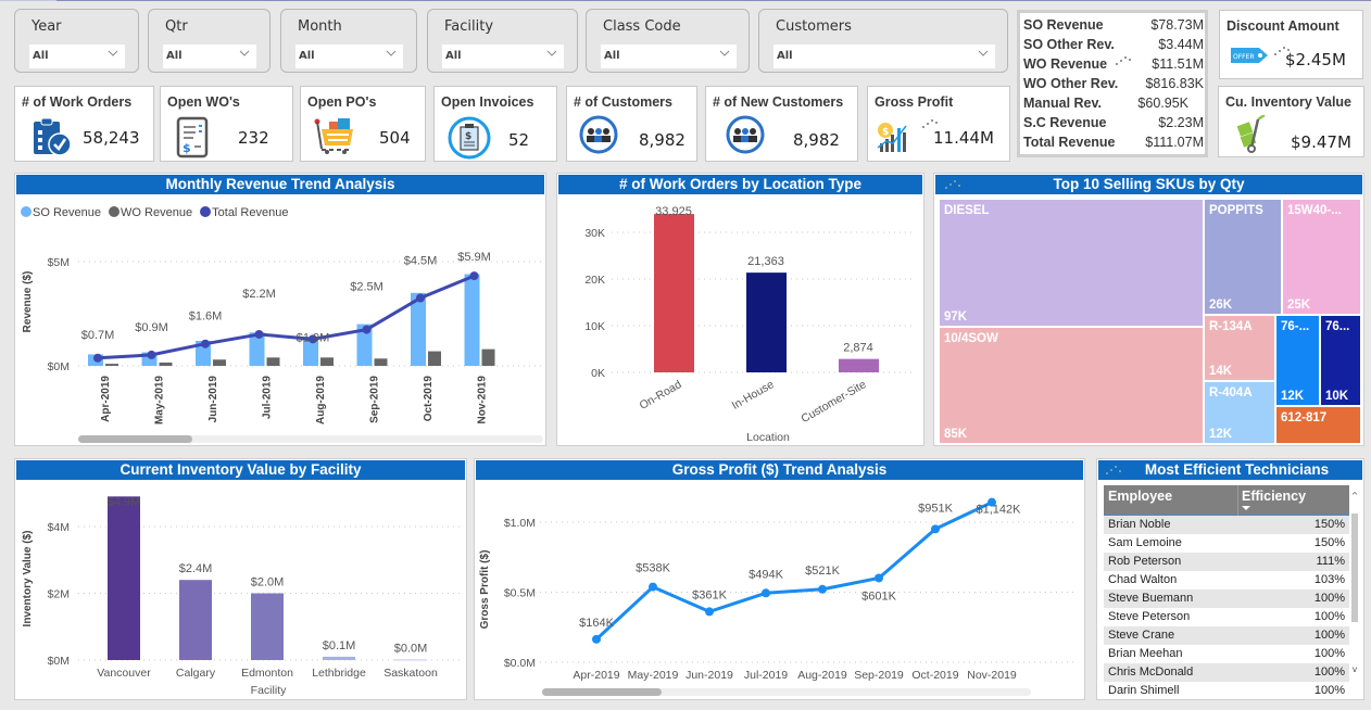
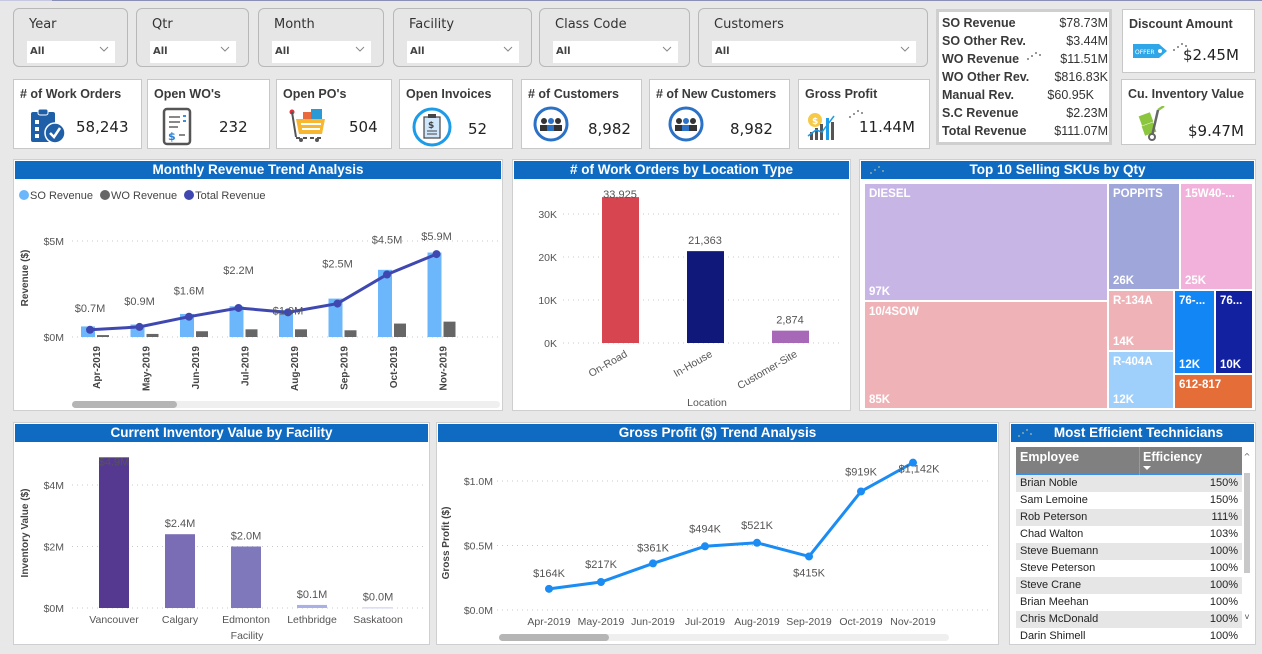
Gross Profit ($) Trend Analysis/May-2019: $538K -> $217K
Gross Profit ($) Trend Analysis/Sep-2019: $601K -> $415K
Gross Profit ($) Trend Analysis/Oct-2019: $951K -> $919K
